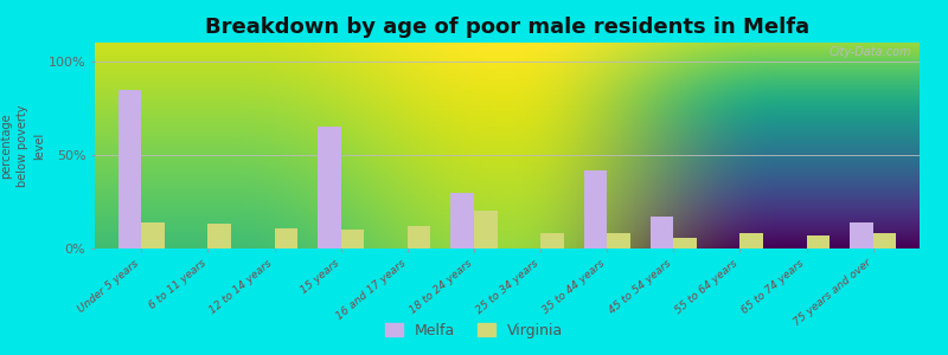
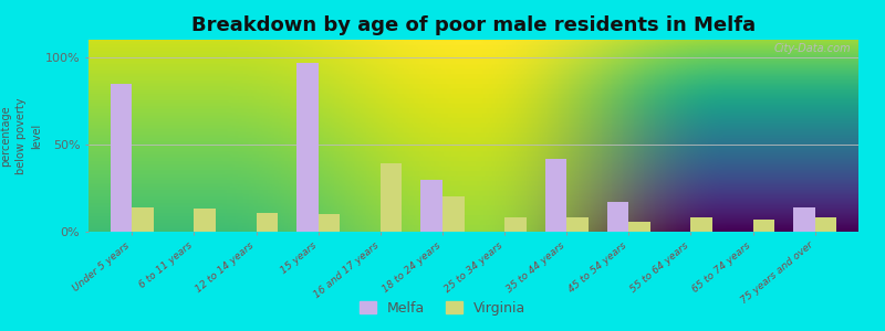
Melfa/15 years: 65% -> 97%
Virginia/16 and 17 years: 12% -> 39%
